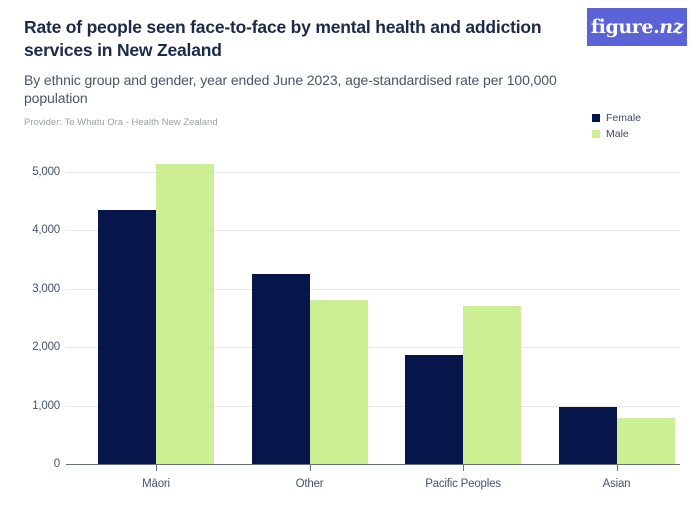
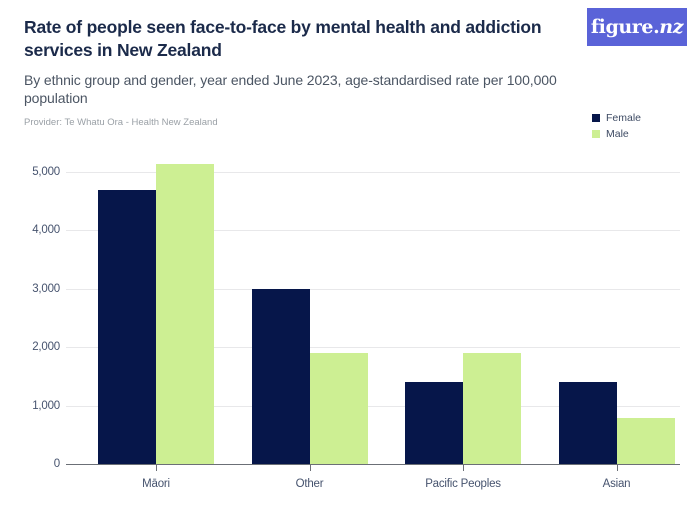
Female/Māori: 4400 -> 4700
Female/Other: 3200 -> 3000
Male/Other: 2800 -> 1900
Female/Pacific Peoples: 1900 -> 1400
Male/Pacific Peoples: 2700 -> 1900
Female/Asian: 1000 -> 1400
